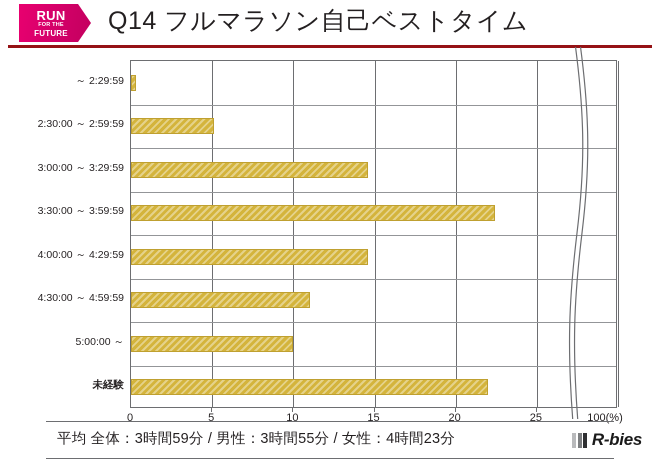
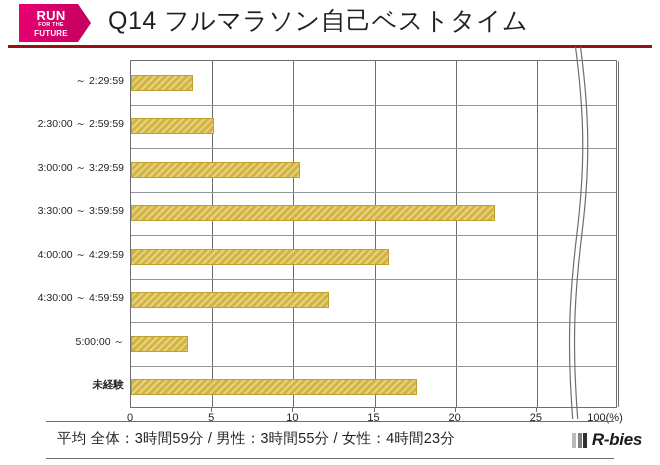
～ 2:29:59: 0.3 -> 3.8
3:00:00 ～ 3:29:59: 14.6 -> 10.4
4:00:00 ～ 4:29:59: 14.6 -> 15.9
4:30:00 ～ 4:59:59: 11.0 -> 12.2
5:00:00 ～: 10.0 -> 3.5
未経験: 22.0 -> 17.6
